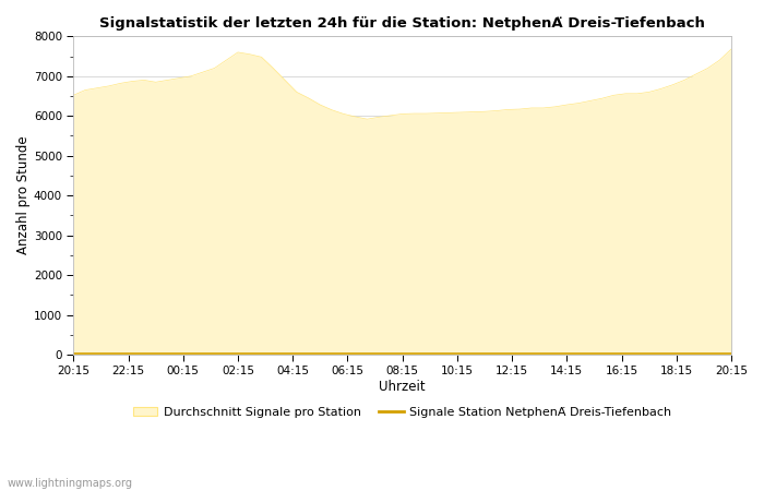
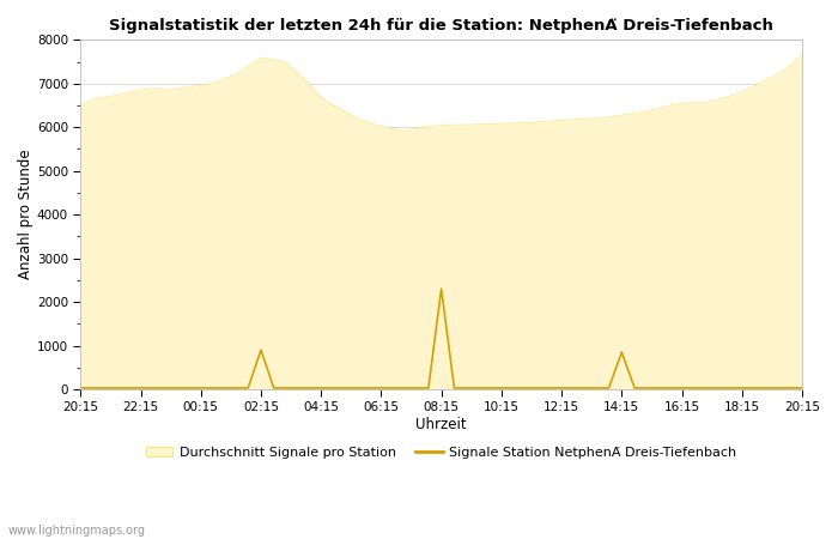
Signale Station NetphenÄ Dreis-Tiefenbach/02:15: 30 -> 900
Signale Station NetphenÄ Dreis-Tiefenbach/08:15: 30 -> 2300
Signale Station NetphenÄ Dreis-Tiefenbach/14:15: 30 -> 850
